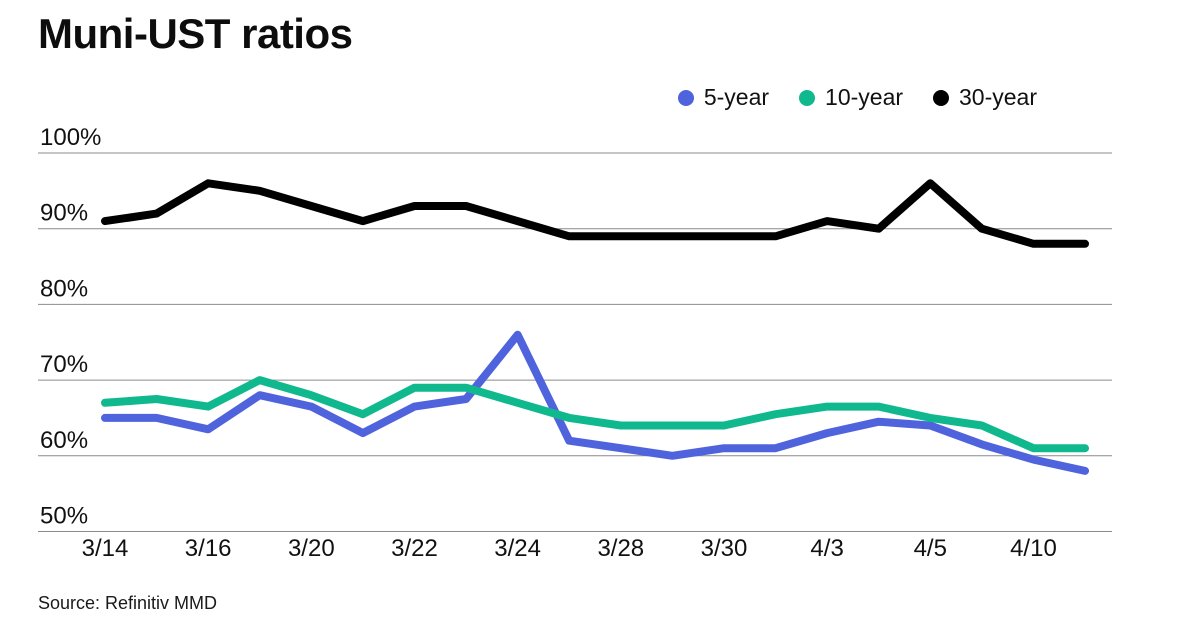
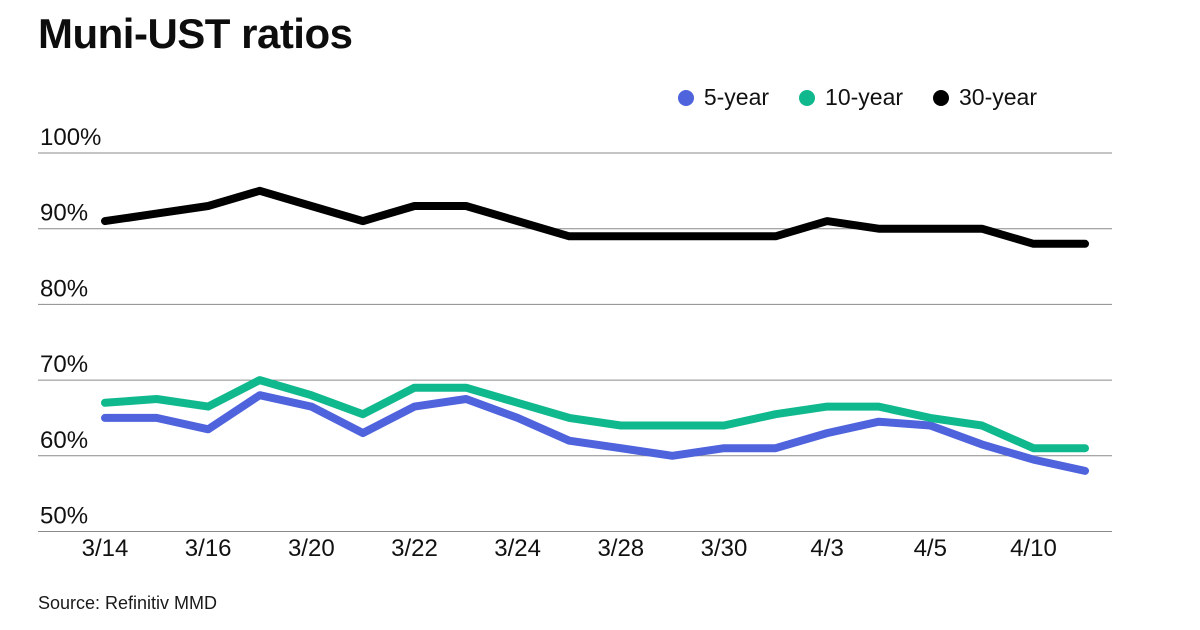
30-year/3/16: 96% -> 93%
5-year/3/24: 76% -> 65%
30-year/4/5: 96% -> 90%
